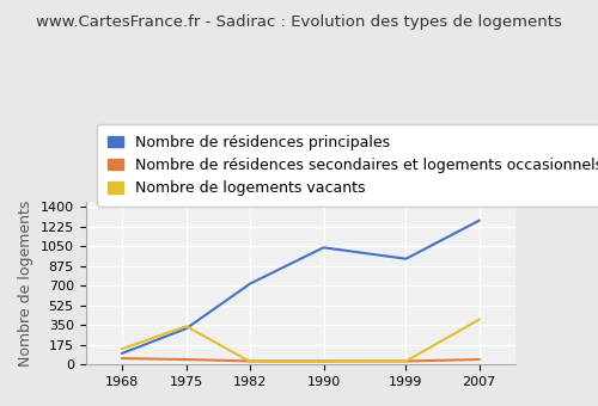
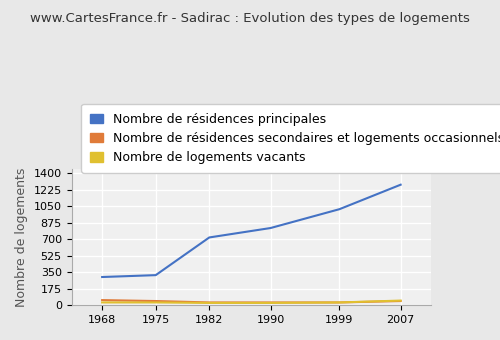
Nombre de résidences principales/1968: 100 -> 300
Nombre de logements vacants/1968: 140 -> 30
Nombre de logements vacants/1975: 340 -> 30
Nombre de résidences principales/1990: 1040 -> 820
Nombre de résidences principales/1999: 940 -> 1020
Nombre de logements vacants/2007: 400 -> 50
